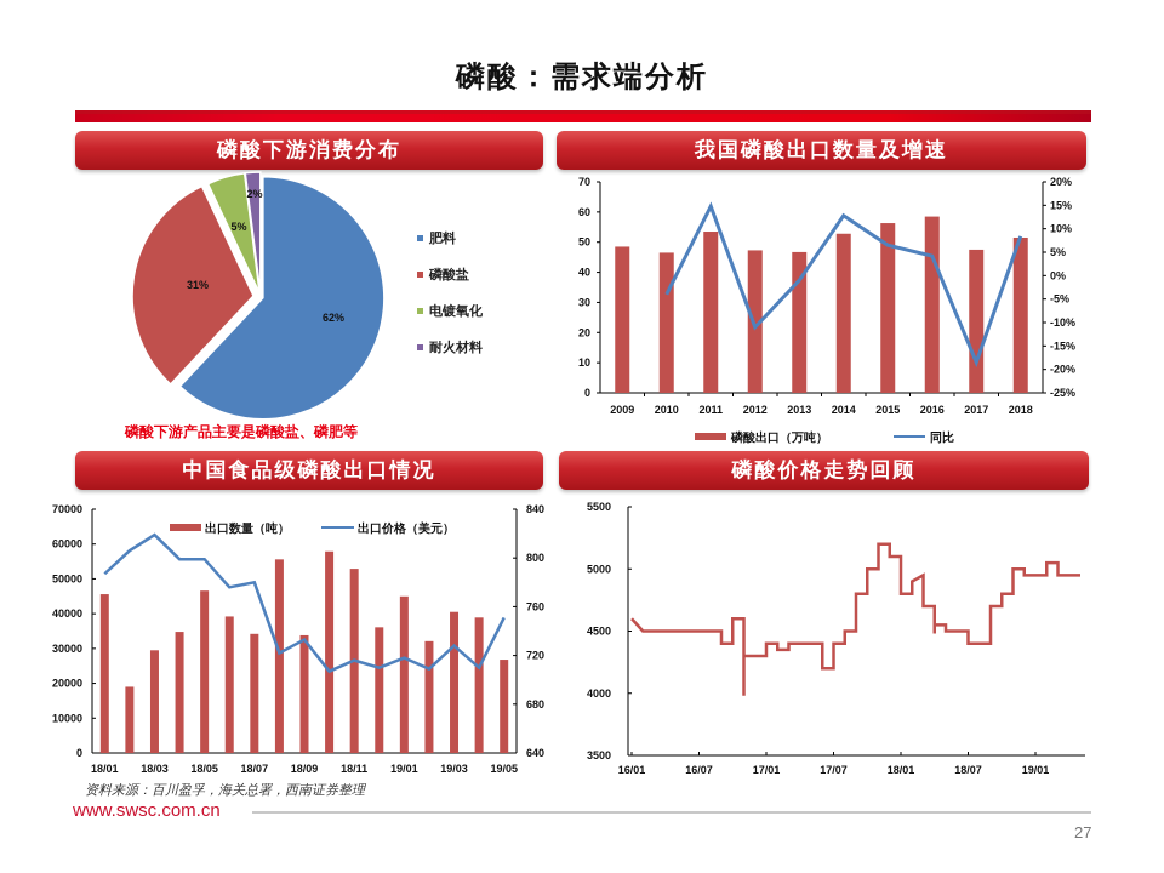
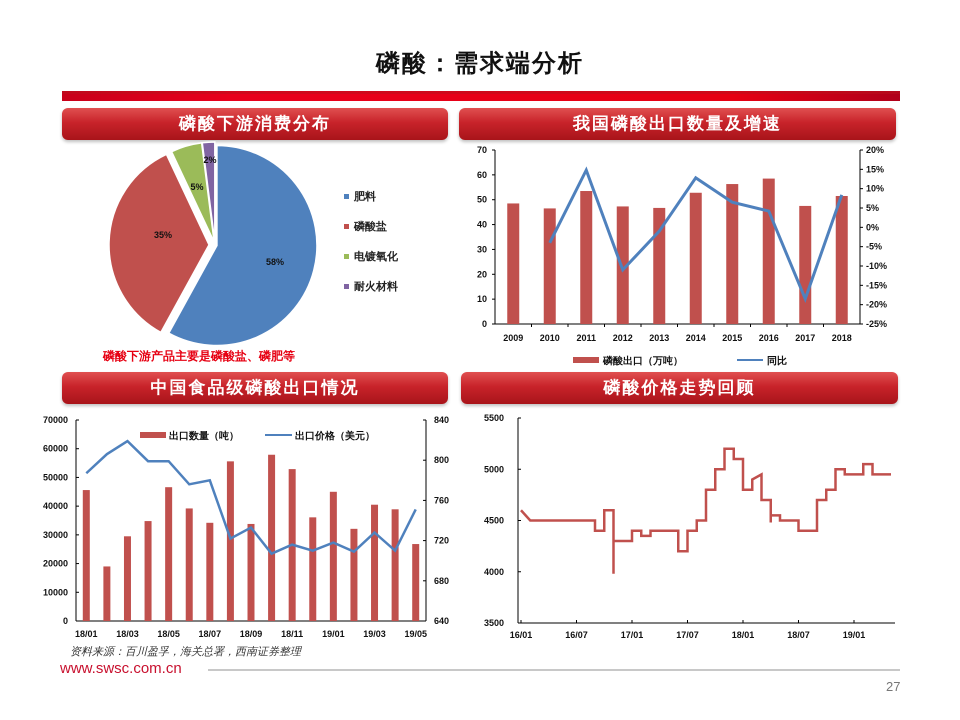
磷酸下游消费分布/肥料: 62% -> 58%
磷酸下游消费分布/磷酸盐: 31% -> 35%
